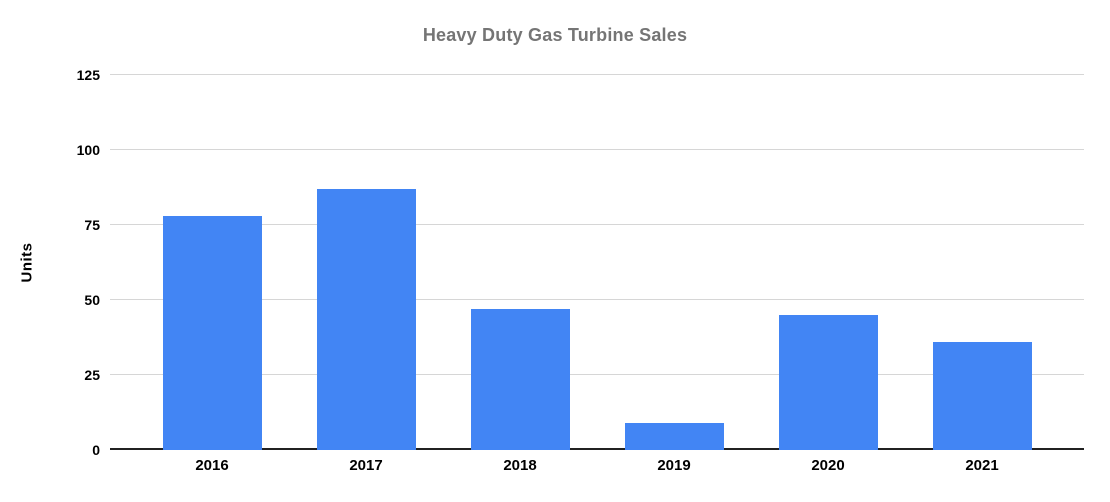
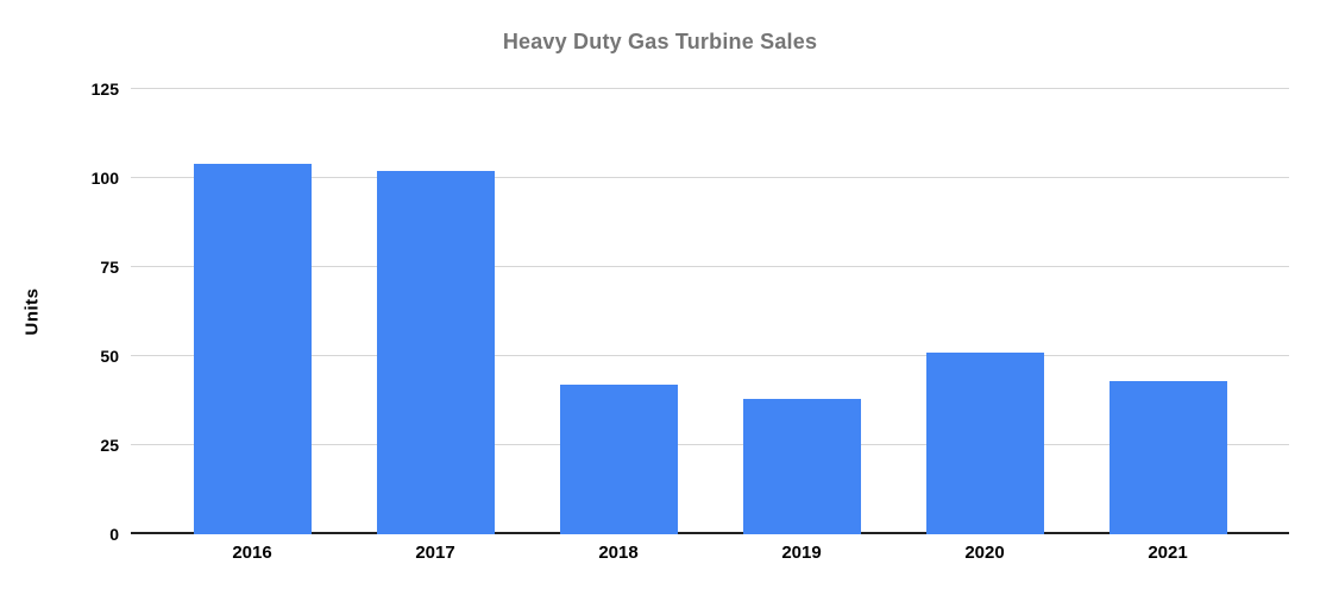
2016: 78 -> 104
2017: 87 -> 102
2018: 47 -> 42
2019: 9 -> 38
2020: 45 -> 51
2021: 36 -> 43
